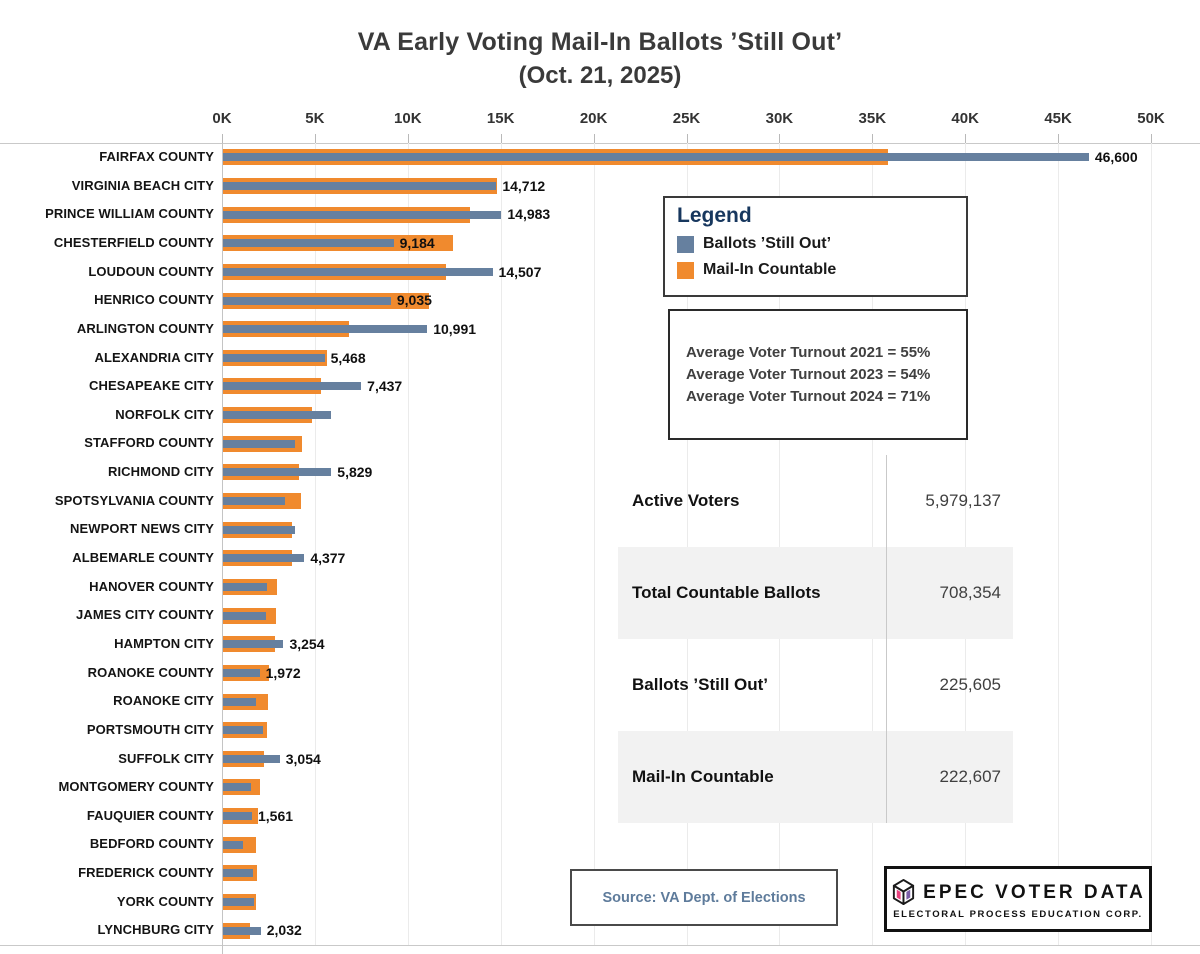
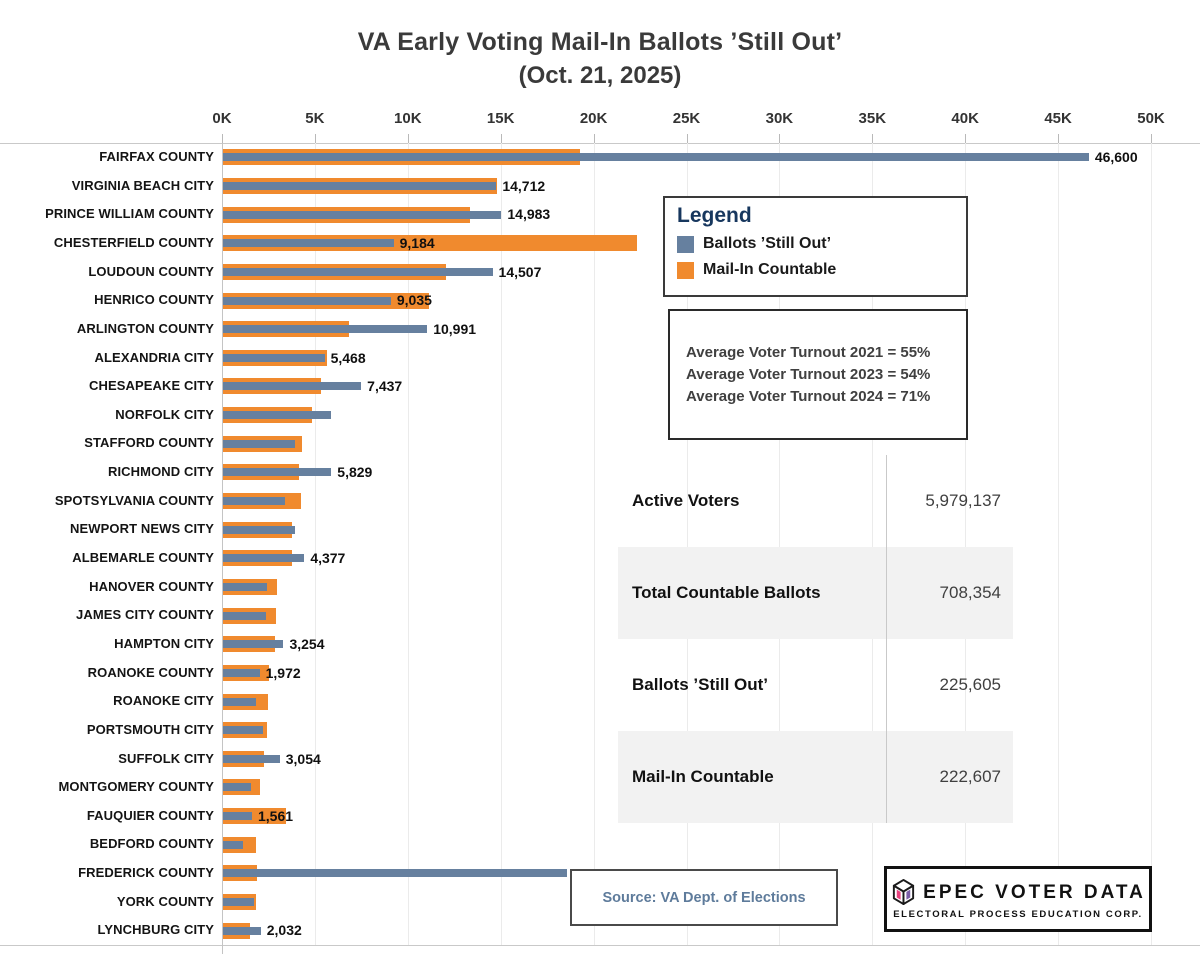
Mail-In Countable/FAIRFAX COUNTY: 35.8K -> 19.2K
Mail-In Countable/CHESTERFIELD COUNTY: 12.4K -> 22.3K
Mail-In Countable/FAUQUIER COUNTY: 1.9K -> 3.4K
Ballots ’Still Out’/FREDERICK COUNTY: 1.6K -> 18.5K
